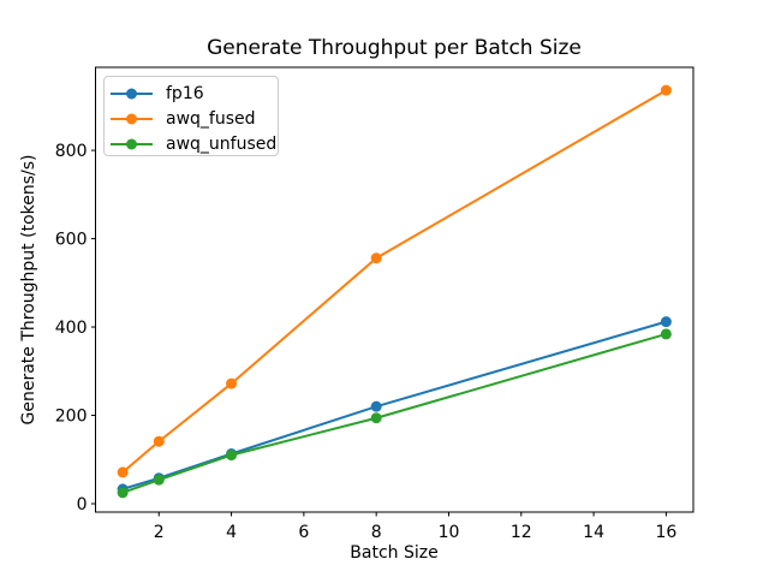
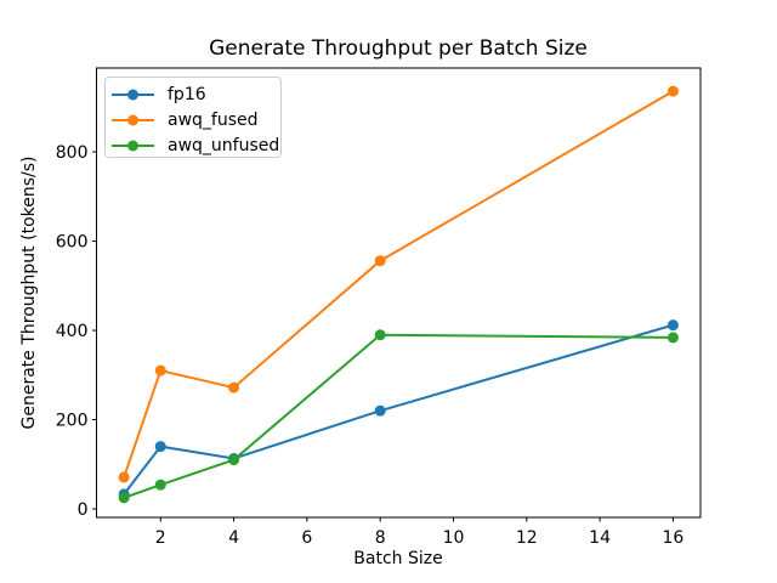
fp16/2: 60 -> 140
awq_fused/2: 140 -> 310
awq_unfused/8: 190 -> 390
